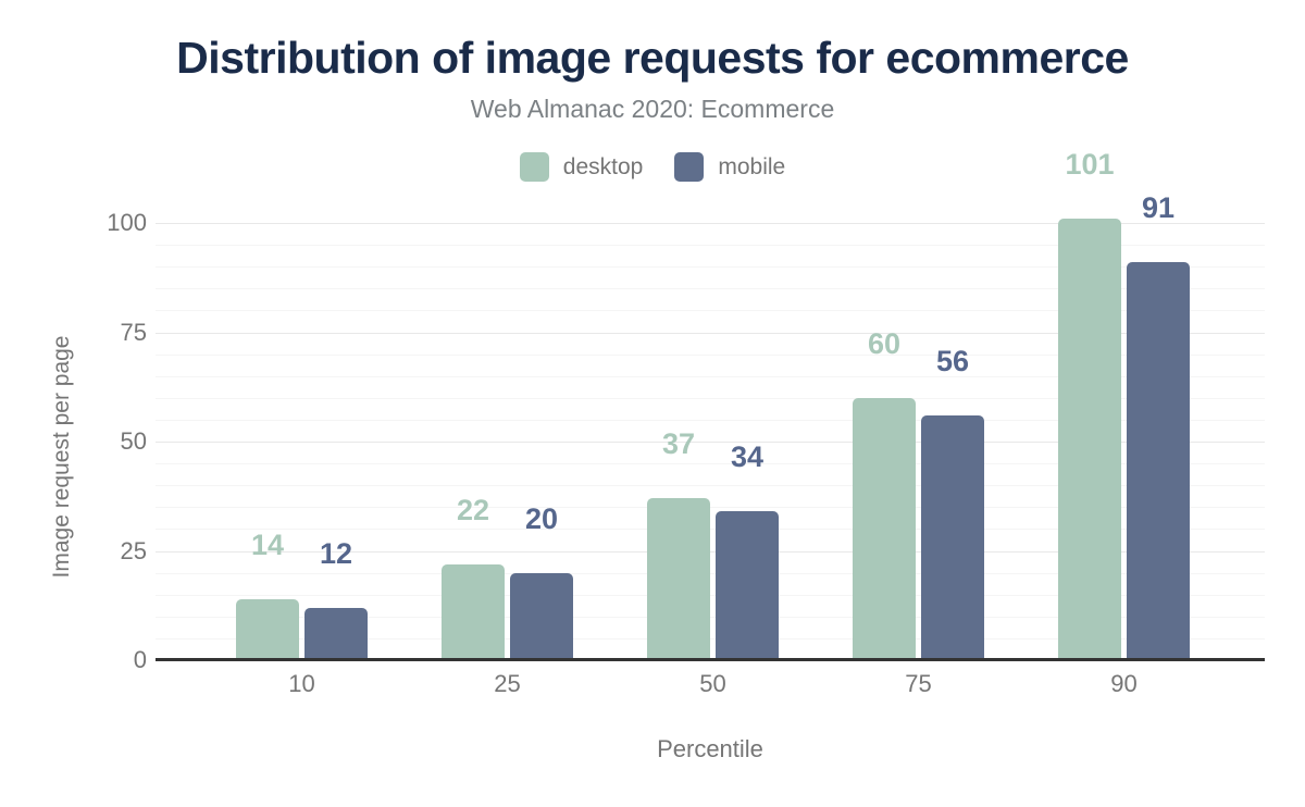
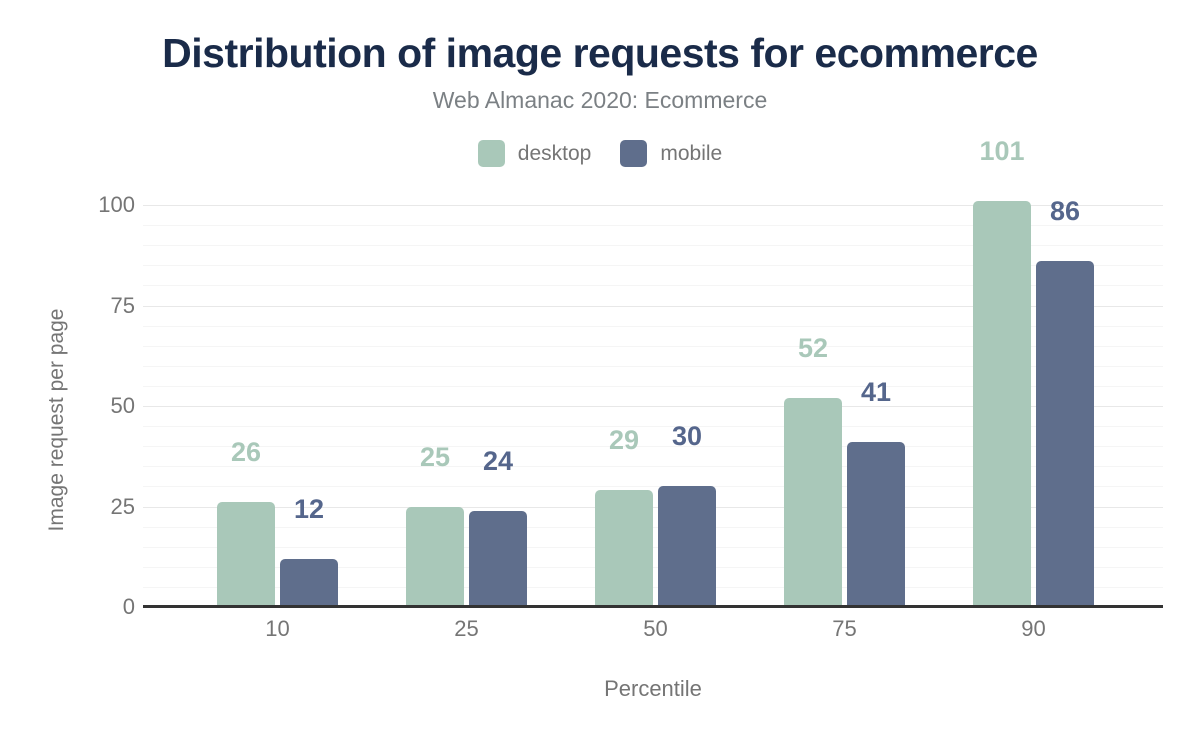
desktop/10: 14 -> 26
desktop/25: 22 -> 25
mobile/25: 20 -> 24
desktop/50: 37 -> 29
mobile/50: 34 -> 30
desktop/75: 60 -> 52
mobile/75: 56 -> 41
mobile/90: 91 -> 86
